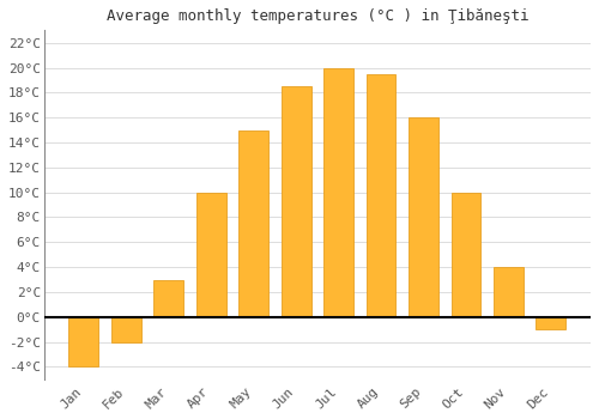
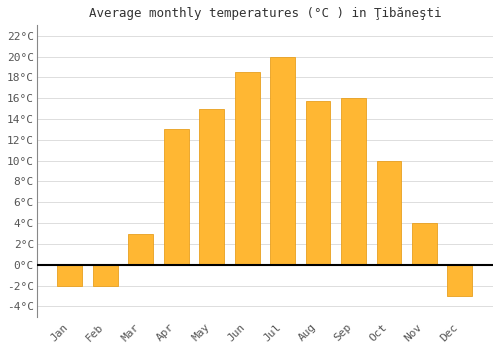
Jan: -4.0°C -> -2.0°C
Apr: 10.0°C -> 13.0°C
Aug: 19.5°C -> 15.7°C
Dec: -1.0°C -> -3.0°C
